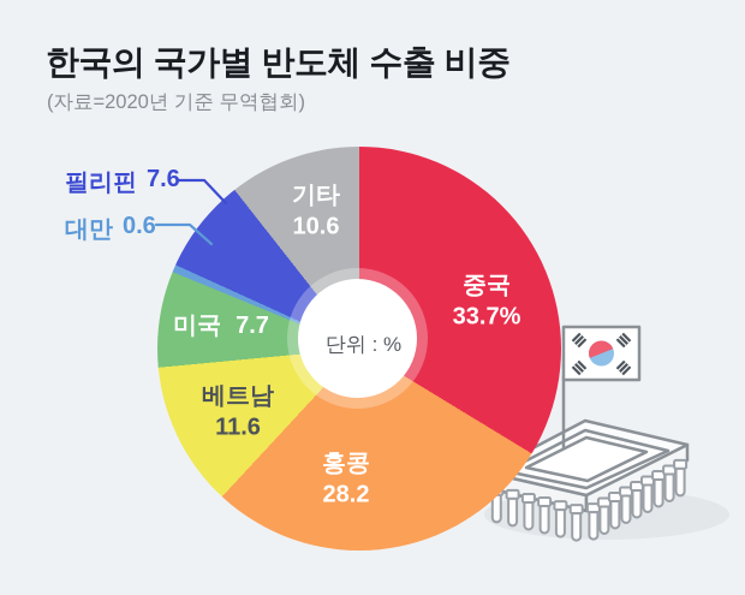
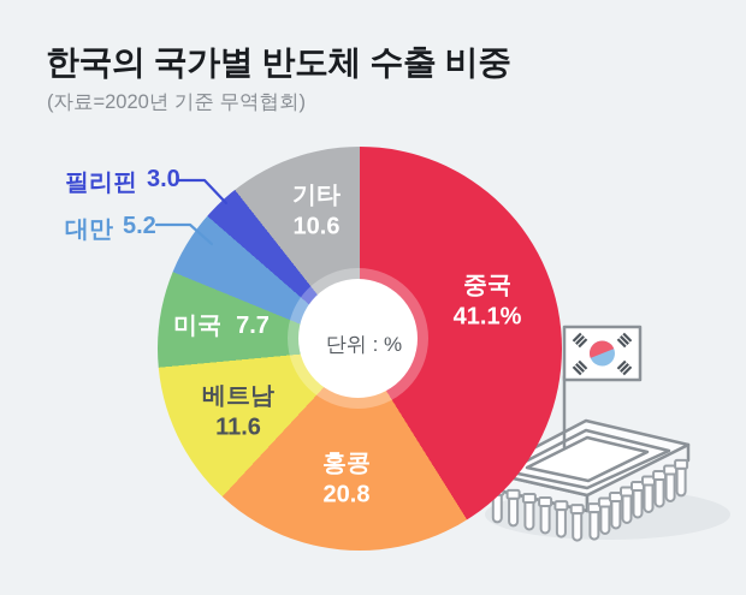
중국: 33.7% -> 41.1%
홍콩: 28.2 -> 20.8
대만: 0.6 -> 5.2
필리핀: 7.6 -> 3.0
